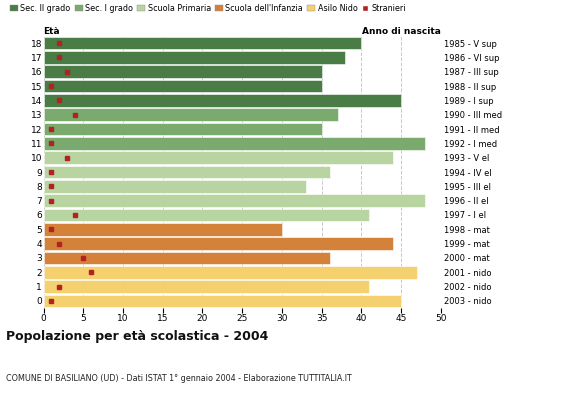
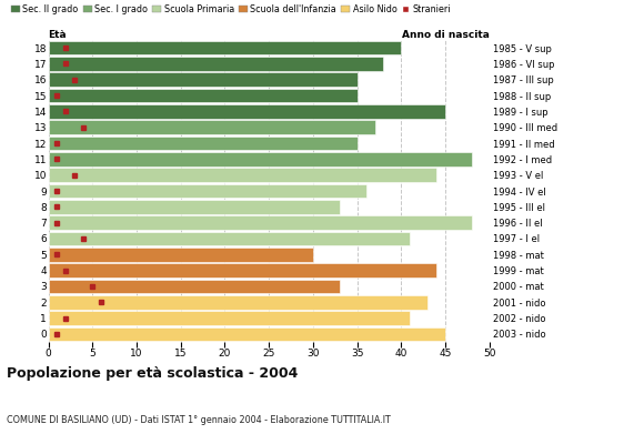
3: 36 -> 33
2: 47 -> 43
